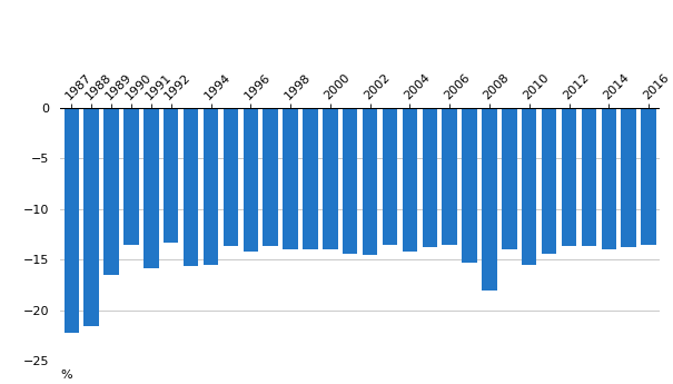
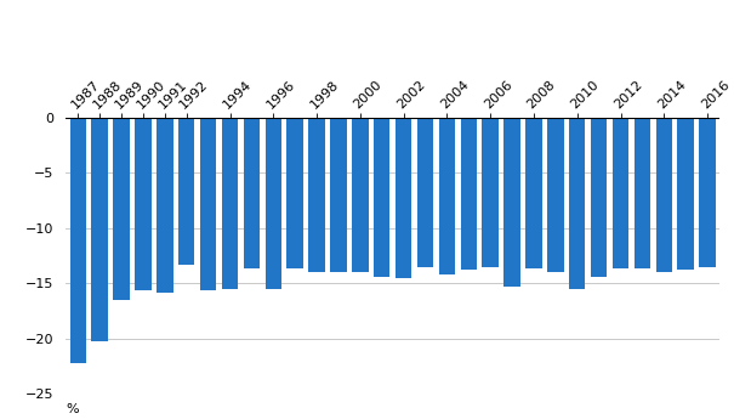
1988: -21.6 -> -20.3
1990: -13.6 -> -15.6
1996: -14.2 -> -15.5
2008: -18.0 -> -13.7
